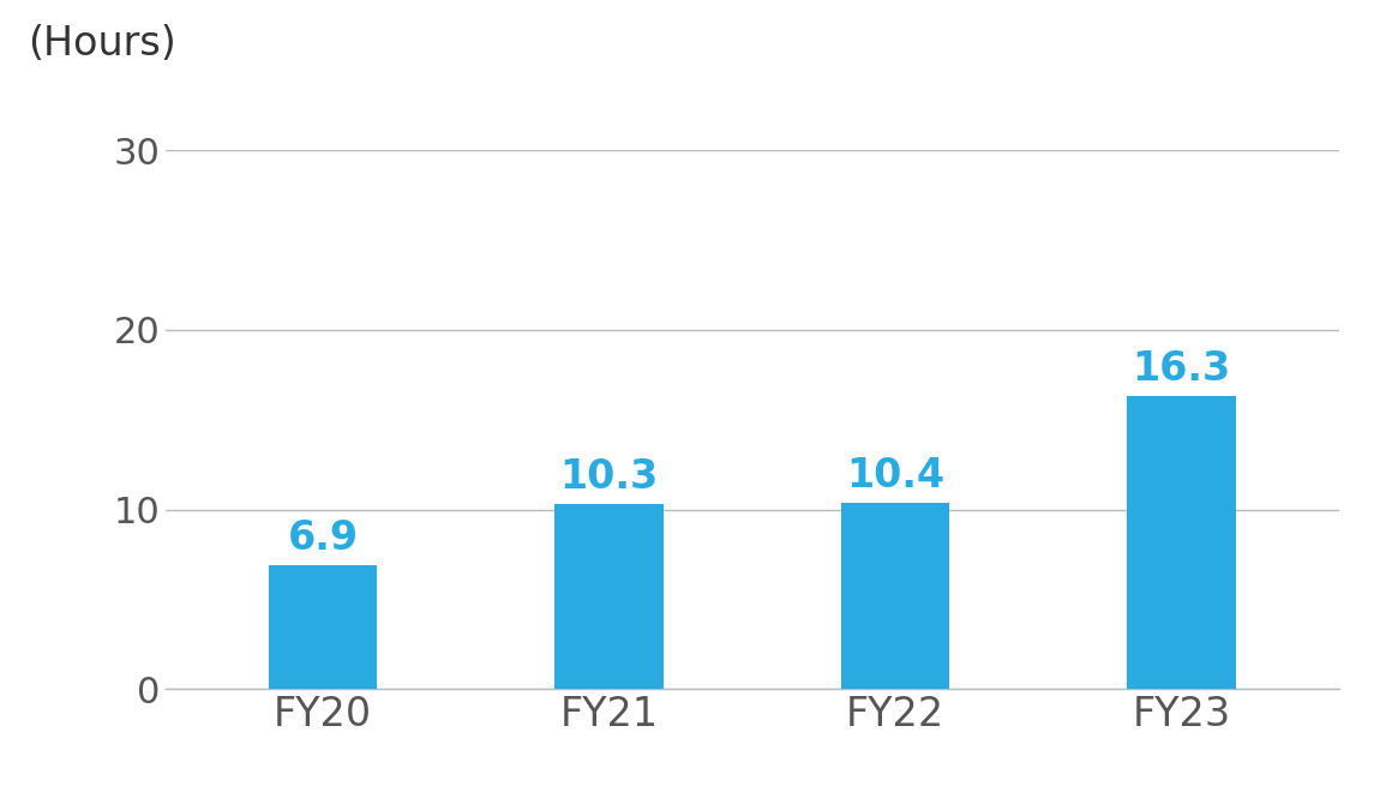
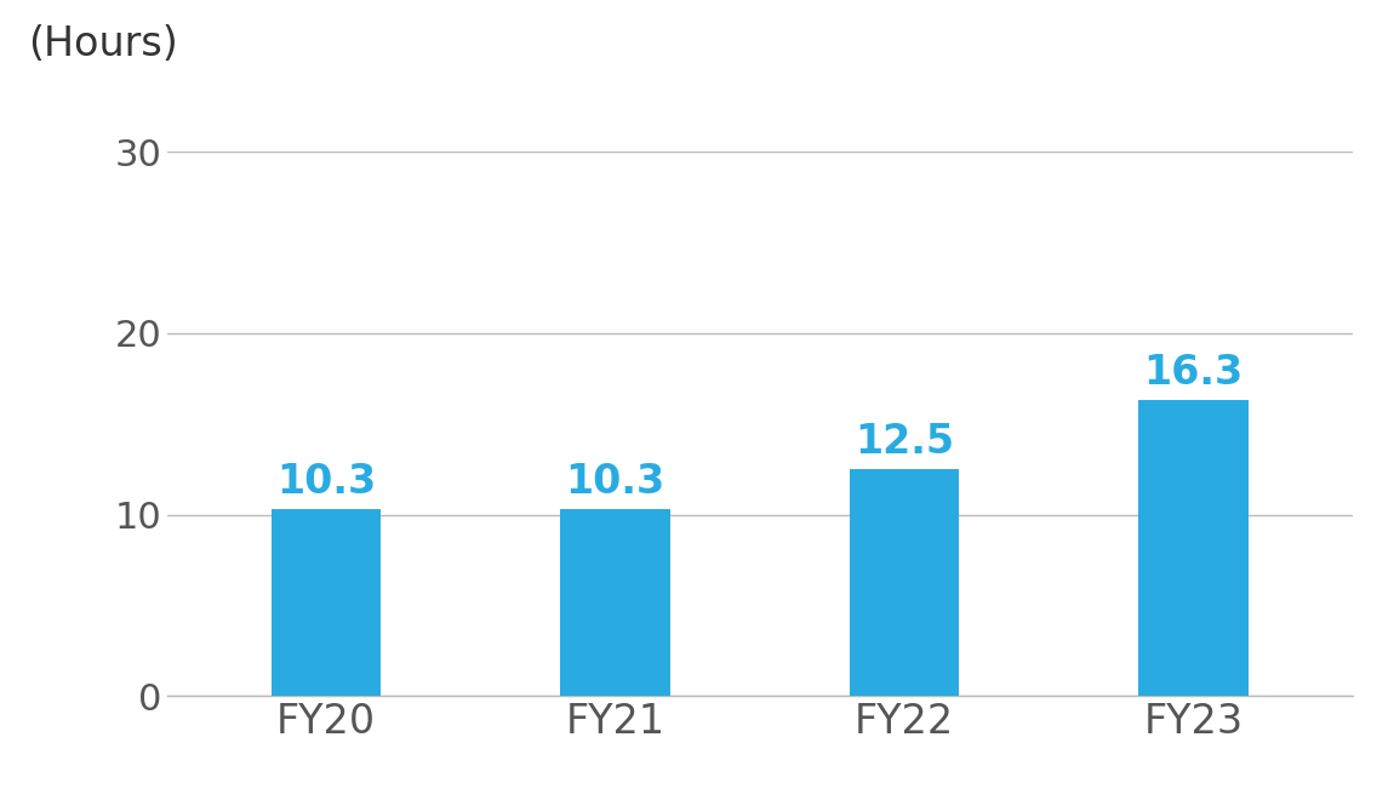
FY20: 6.9 -> 10.3
FY22: 10.4 -> 12.5
